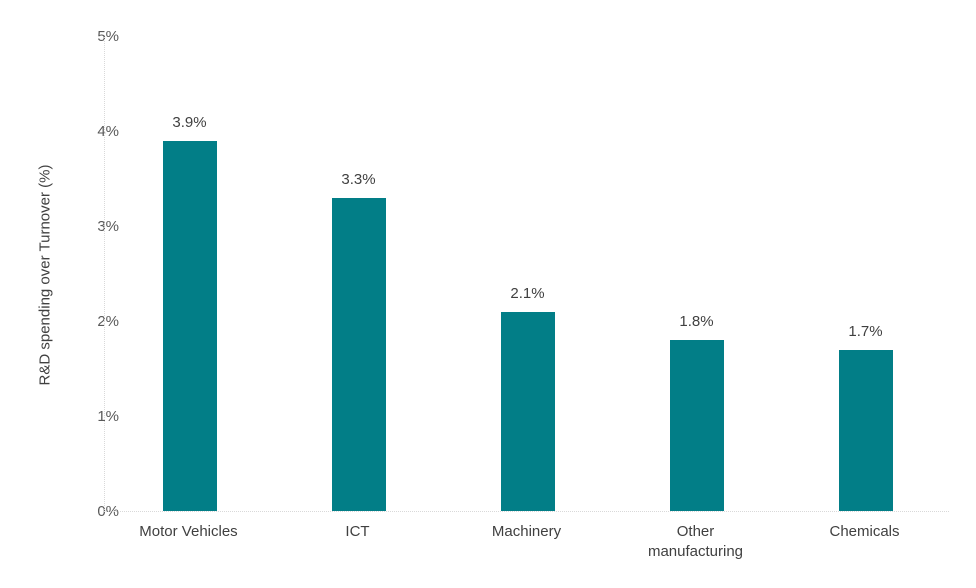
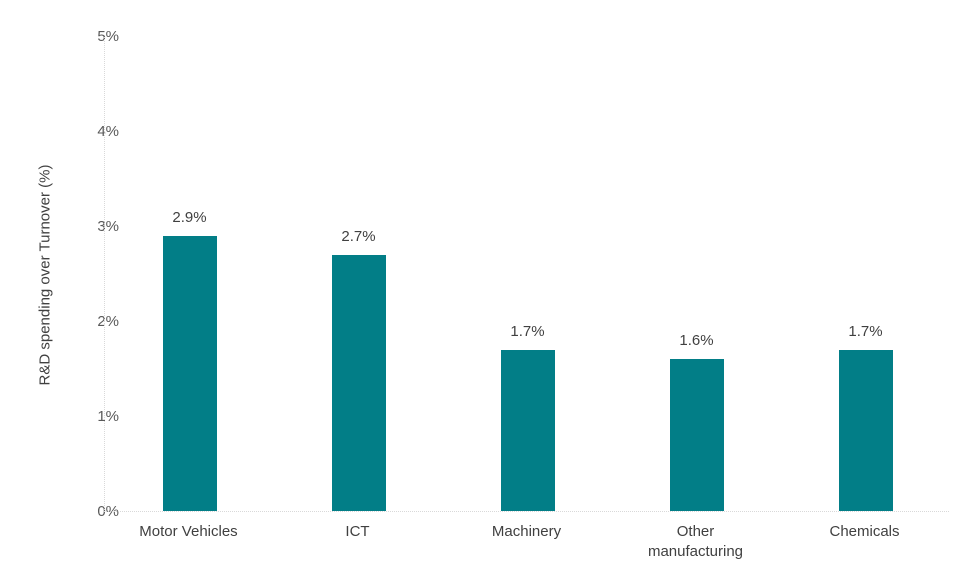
Motor Vehicles: 3.9% -> 2.9%
ICT: 3.3% -> 2.7%
Machinery: 2.1% -> 1.7%
Other manufacturing: 1.8% -> 1.6%
